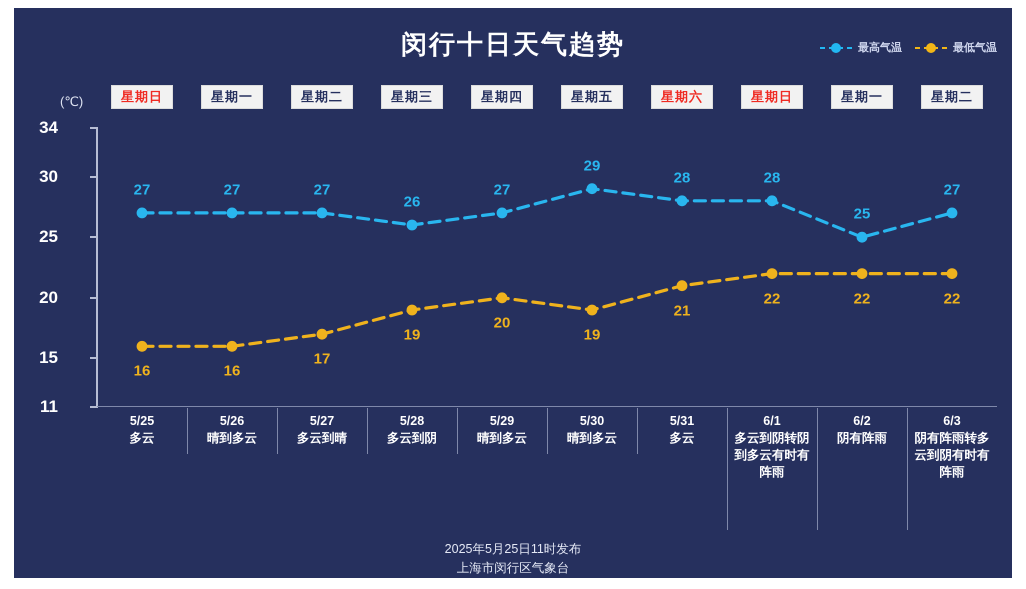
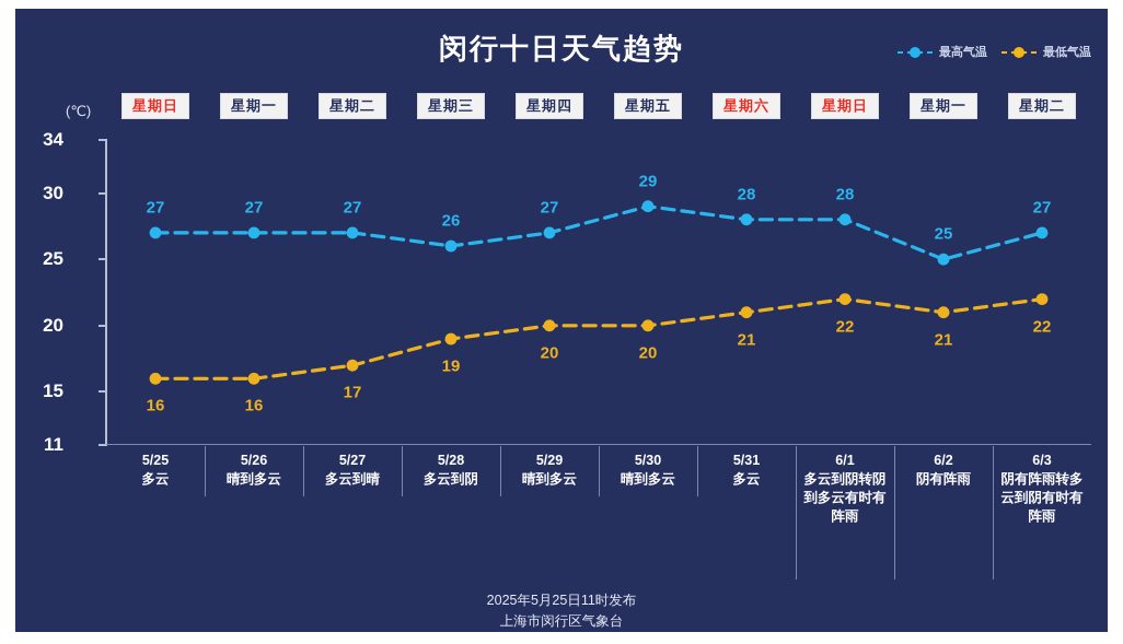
最低气温/5/30: 19 -> 20
最低气温/6/2: 22 -> 21
